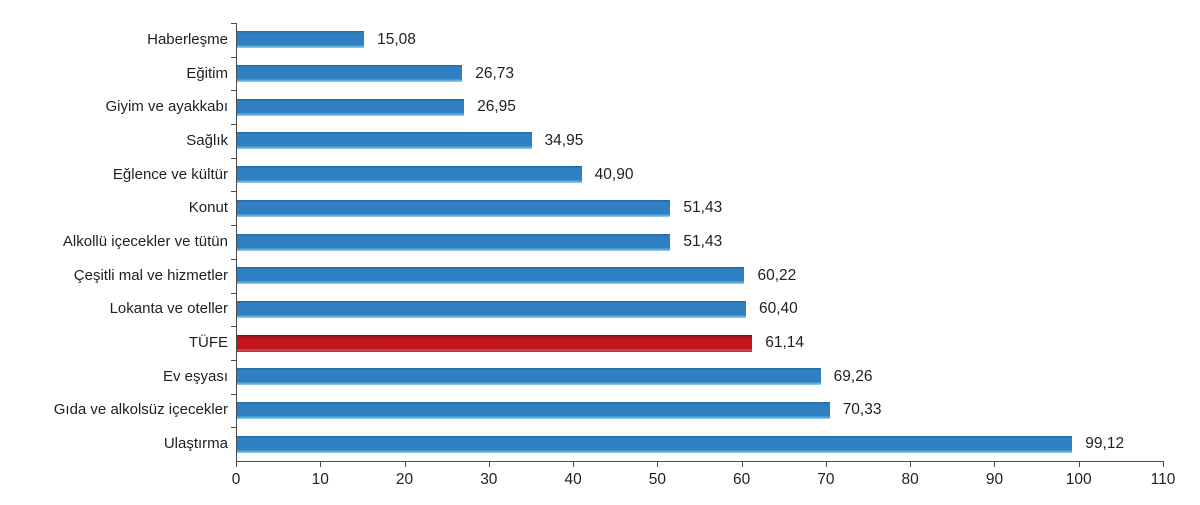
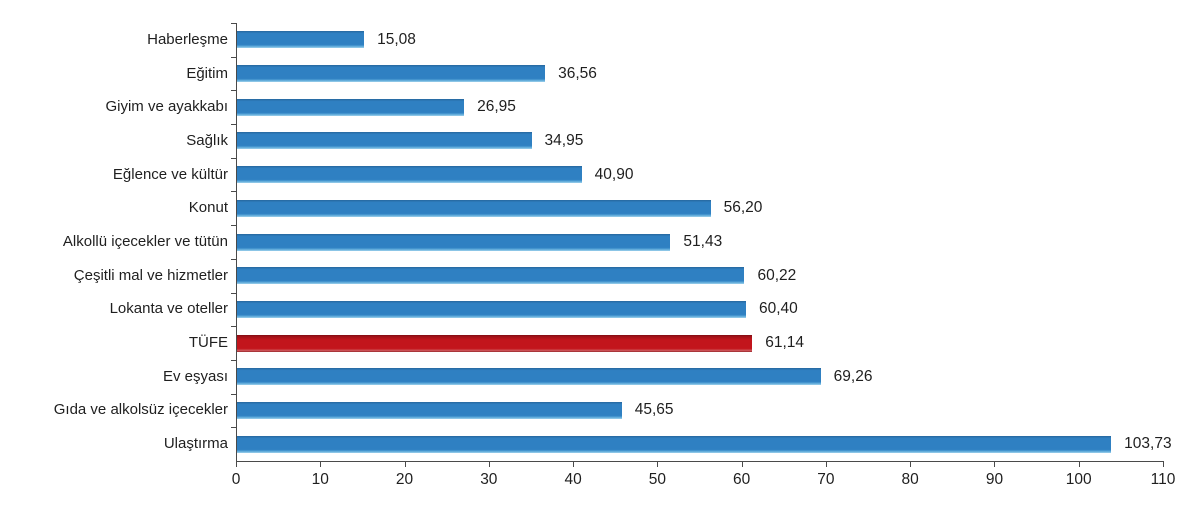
Eğitim: 26,73 -> 36,56
Konut: 51,43 -> 56,20
Gıda ve alkolsüz içecekler: 70,33 -> 45,65
Ulaştırma: 99,12 -> 103,73
